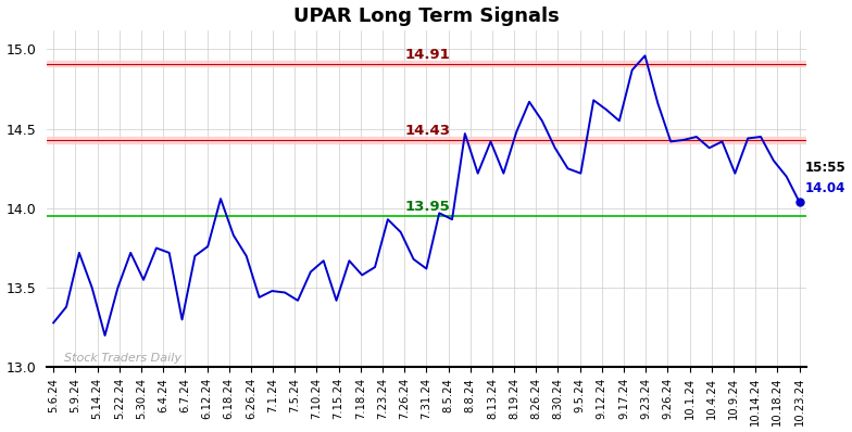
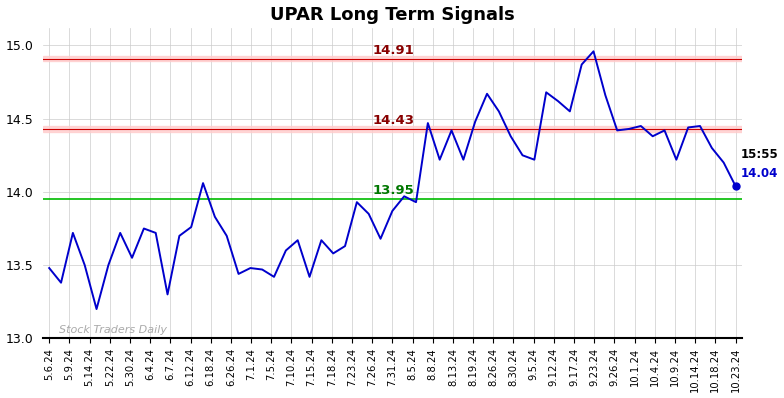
5.6.24: 13.28 -> 13.48
7.31.24: 13.62 -> 13.87
